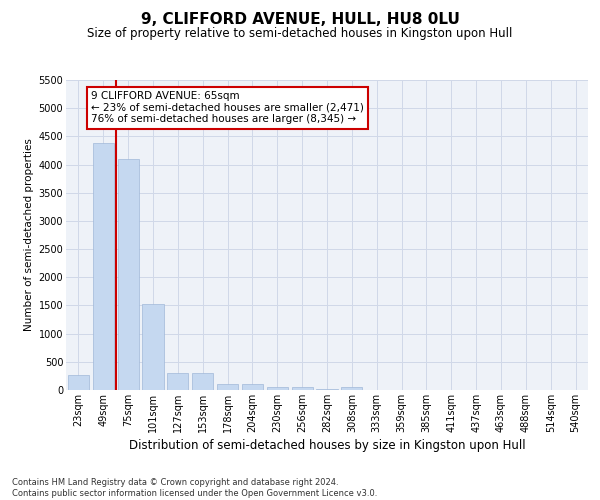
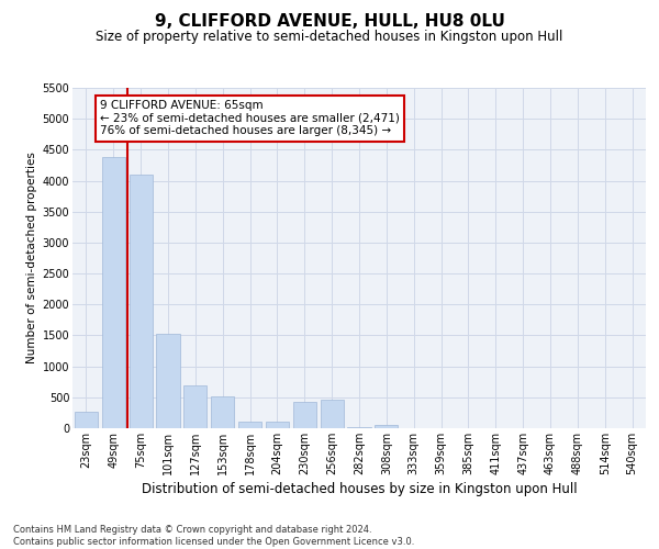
127sqm: 310 -> 700
153sqm: 310 -> 520
230sqm: 60 -> 420
256sqm: 60 -> 460
